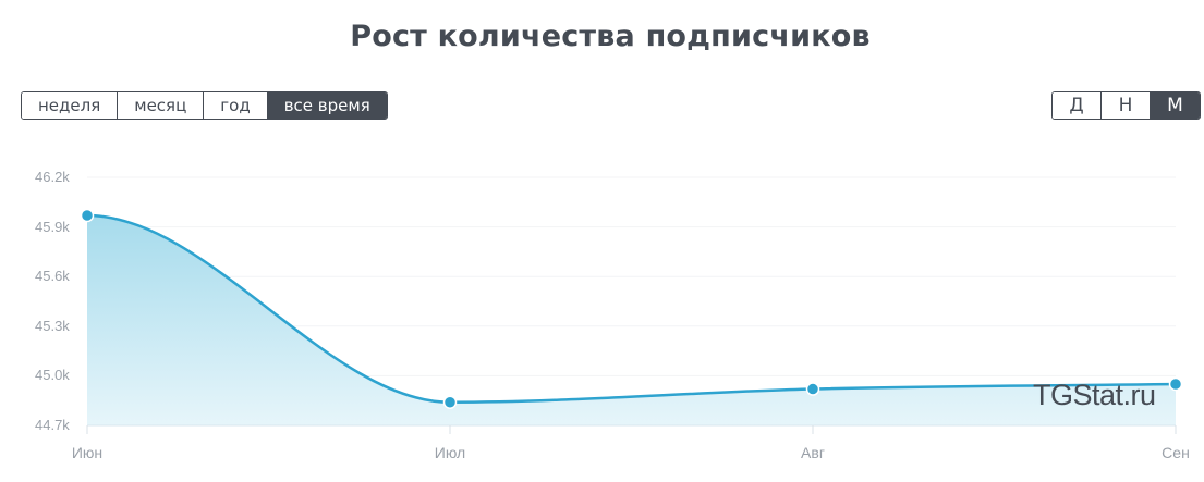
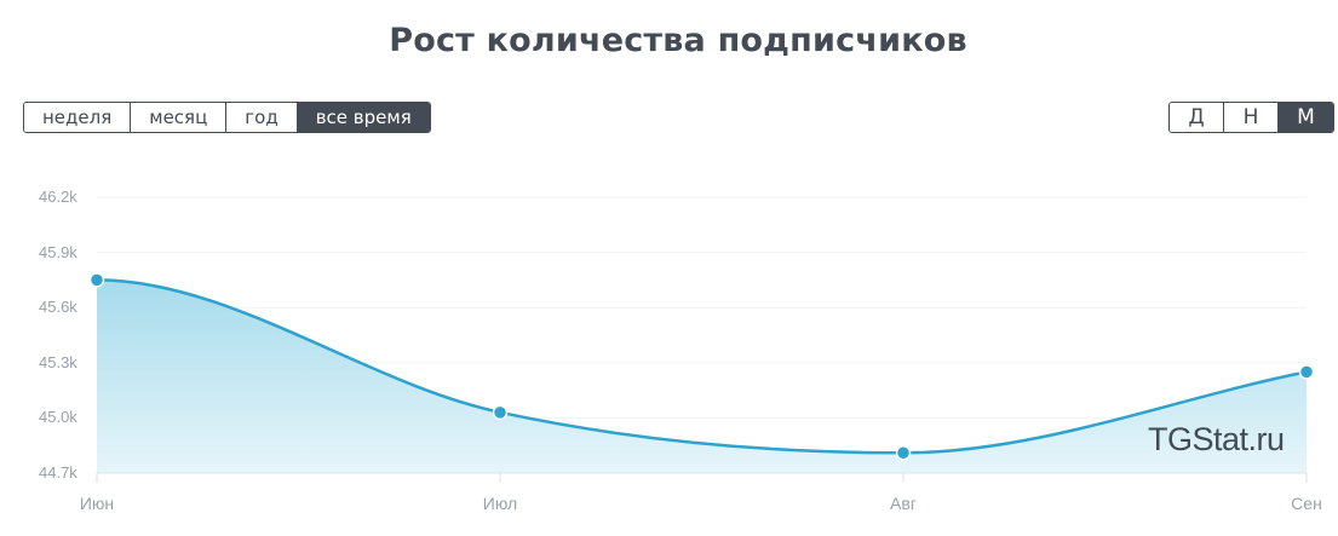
Июн: 45.97k -> 45.75k
Июл: 44.84k -> 45.03k
Авг: 44.92k -> 44.81k
Сен: 44.95k -> 45.25k
